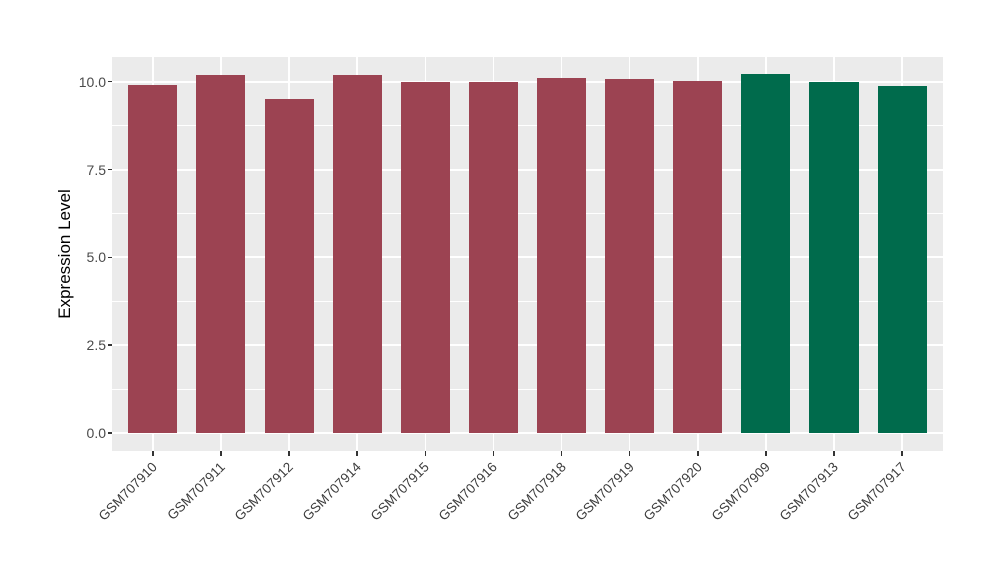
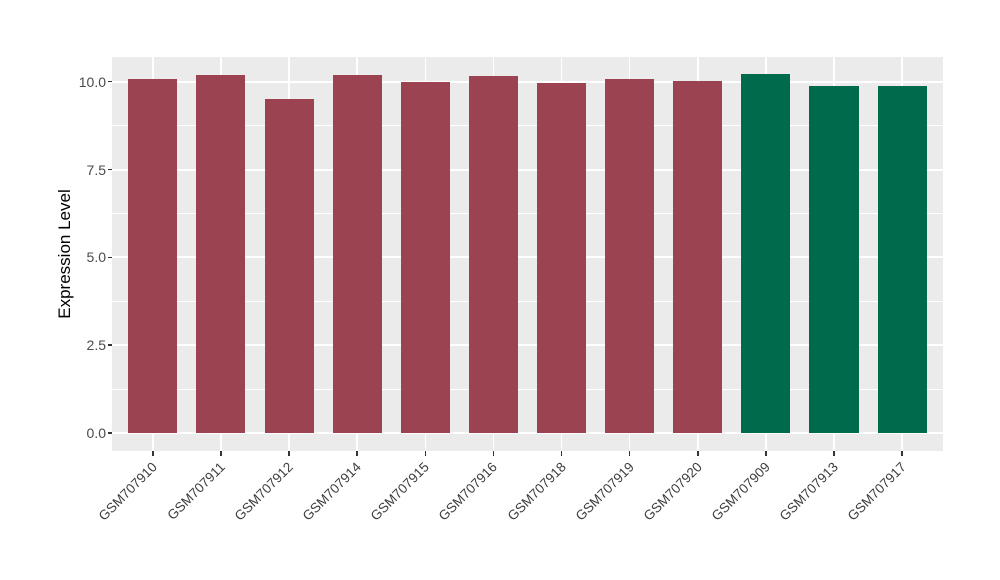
GSM707910: 9.9 -> 10.1
GSM707916: 10.0 -> 10.2
GSM707918: 10.1 -> 9.9
GSM707913: 10.0 -> 9.9
